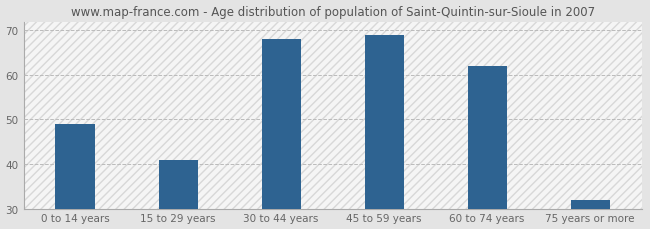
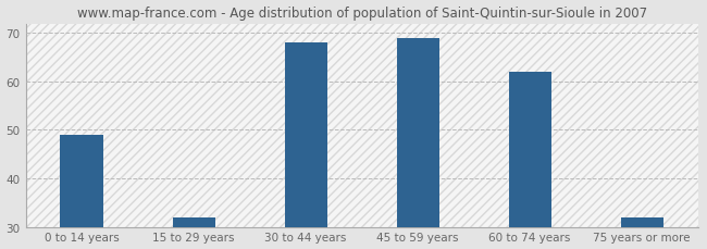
15 to 29 years: 41 -> 32
